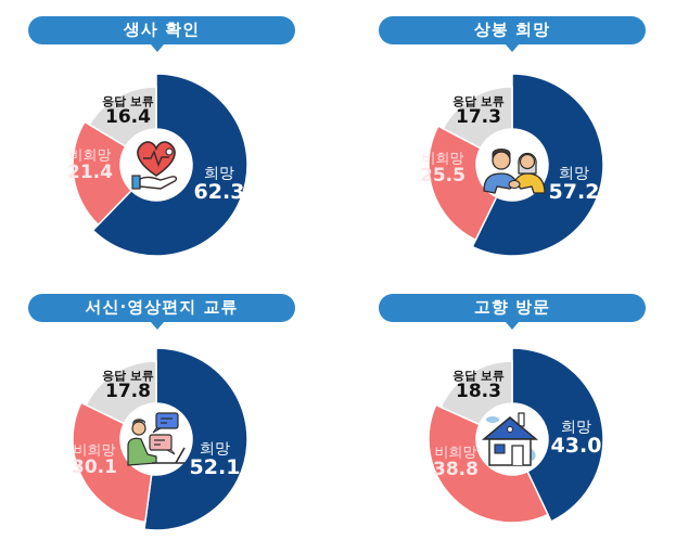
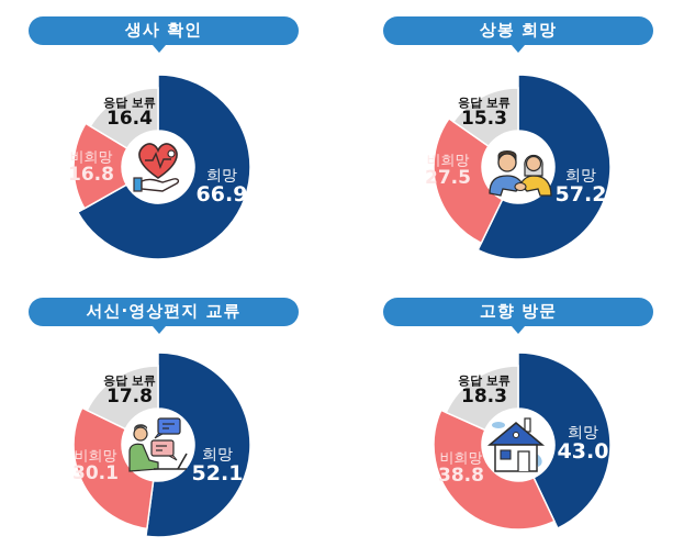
생사 확인/희망: 62.3 -> 66.9
생사 확인/비희망: 21.4 -> 16.8
상봉 희망/비희망: 25.5 -> 27.5
상봉 희망/응답 보류: 17.3 -> 15.3
